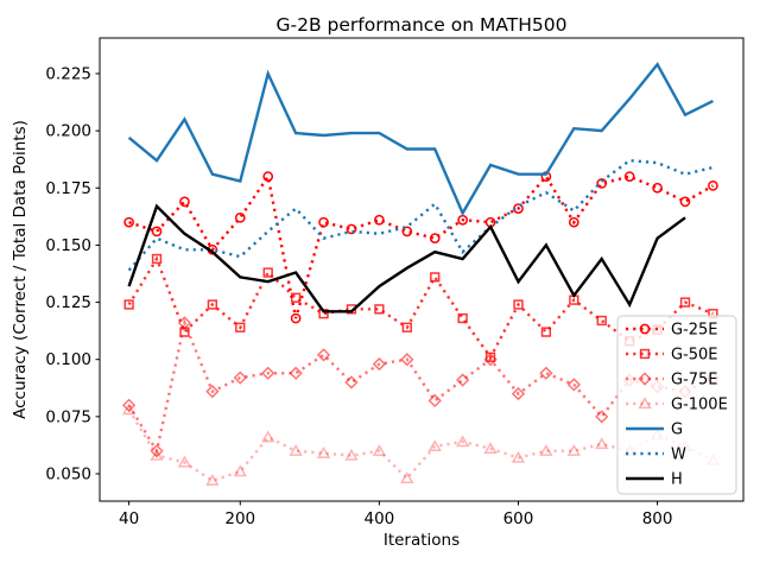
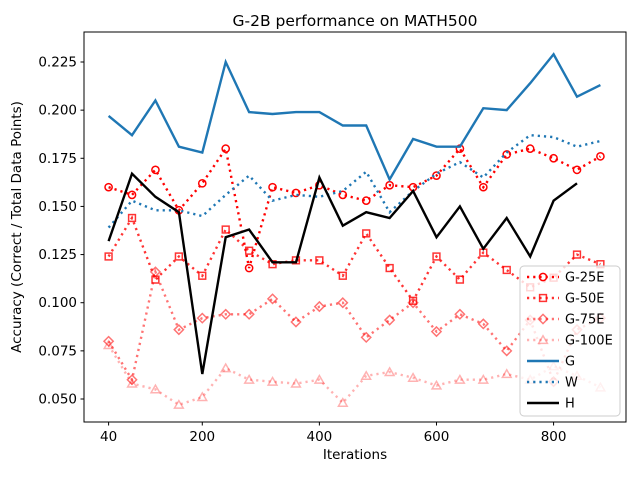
H/200: 0.136 -> 0.063
H/400: 0.132 -> 0.165
G-75E/800: 0.088 -> 0.059
